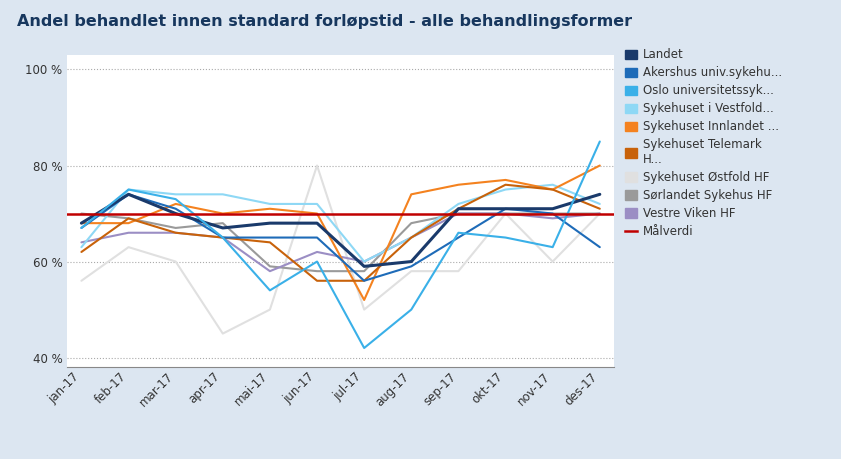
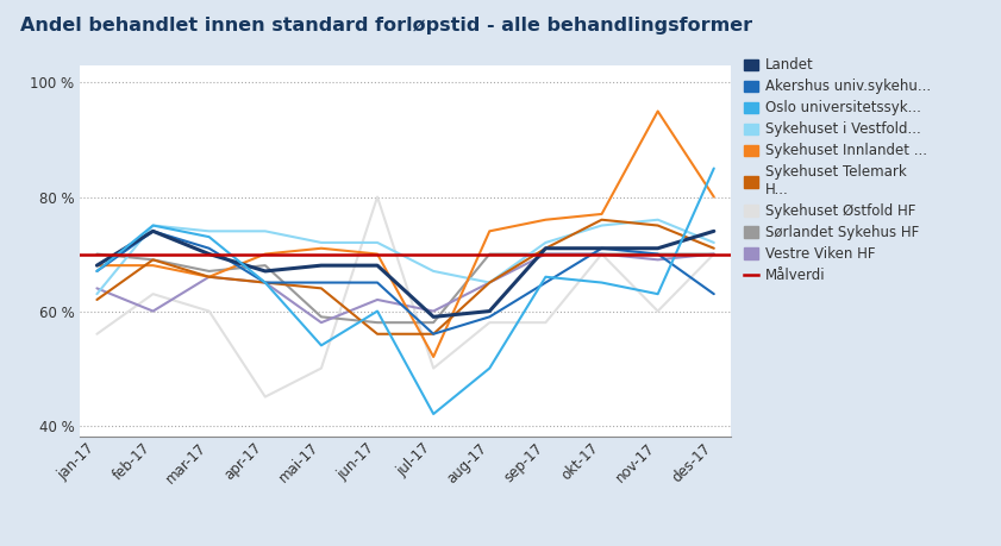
Vestre Viken HF/feb-17: 66 % -> 60 %
Sykehuset Innlandet .../mar-17: 72 % -> 66 %
Sykehuset i Vestfold.../jul-17: 60 % -> 67 %
Sørlandet Sykehus HF/aug-17: 68 % -> 70 %
Sykehuset Innlandet .../nov-17: 75 % -> 95 %
